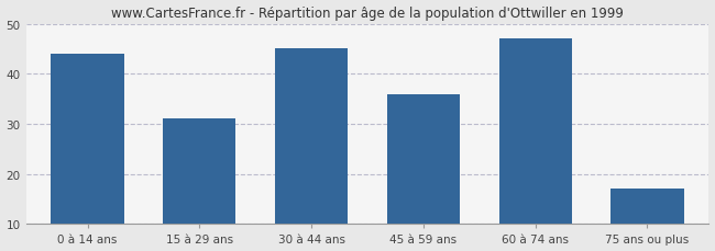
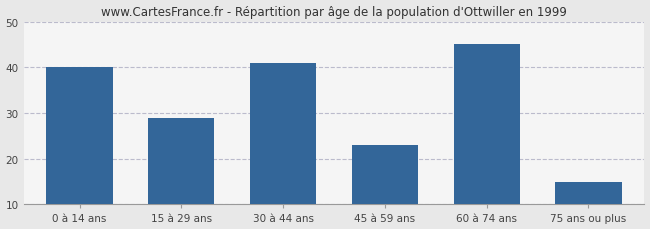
0 à 14 ans: 44 -> 40
15 à 29 ans: 31 -> 29
30 à 44 ans: 45 -> 41
45 à 59 ans: 36 -> 23
60 à 74 ans: 47 -> 45
75 ans ou plus: 17 -> 15
